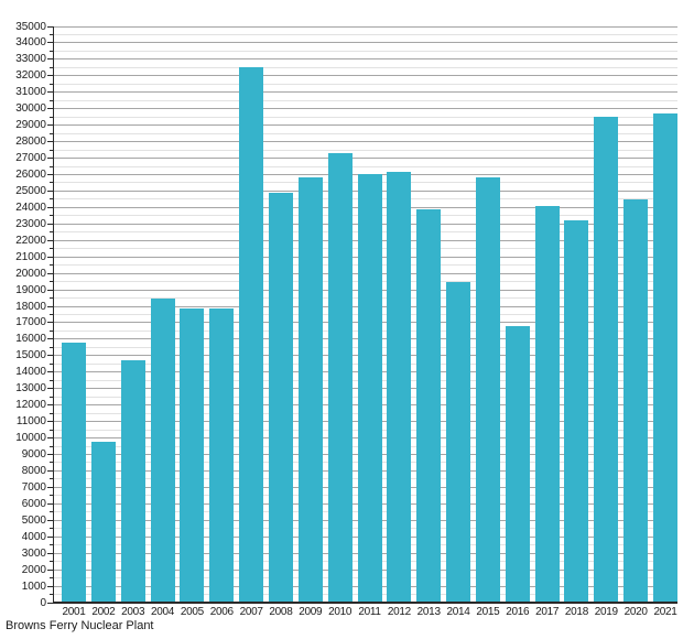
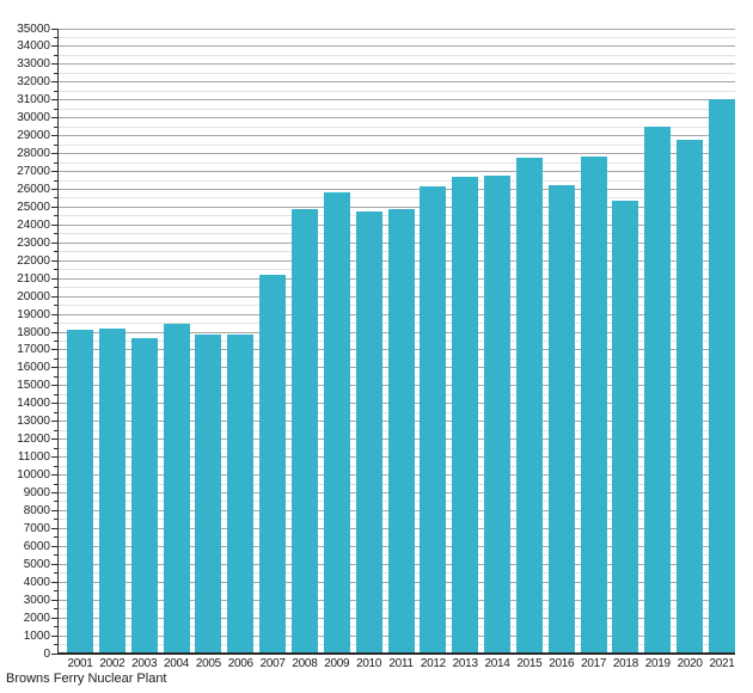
2001: 15800 -> 18200
2002: 9800 -> 18200
2003: 14700 -> 17600
2007: 32500 -> 21200
2010: 27300 -> 24800
2011: 26000 -> 24900
2013: 23900 -> 26700
2014: 19500 -> 26800
2015: 25800 -> 27800
2016: 16800 -> 26200
2017: 24100 -> 27800
2018: 23200 -> 25400
2020: 24500 -> 28800
2021: 29700 -> 31000
